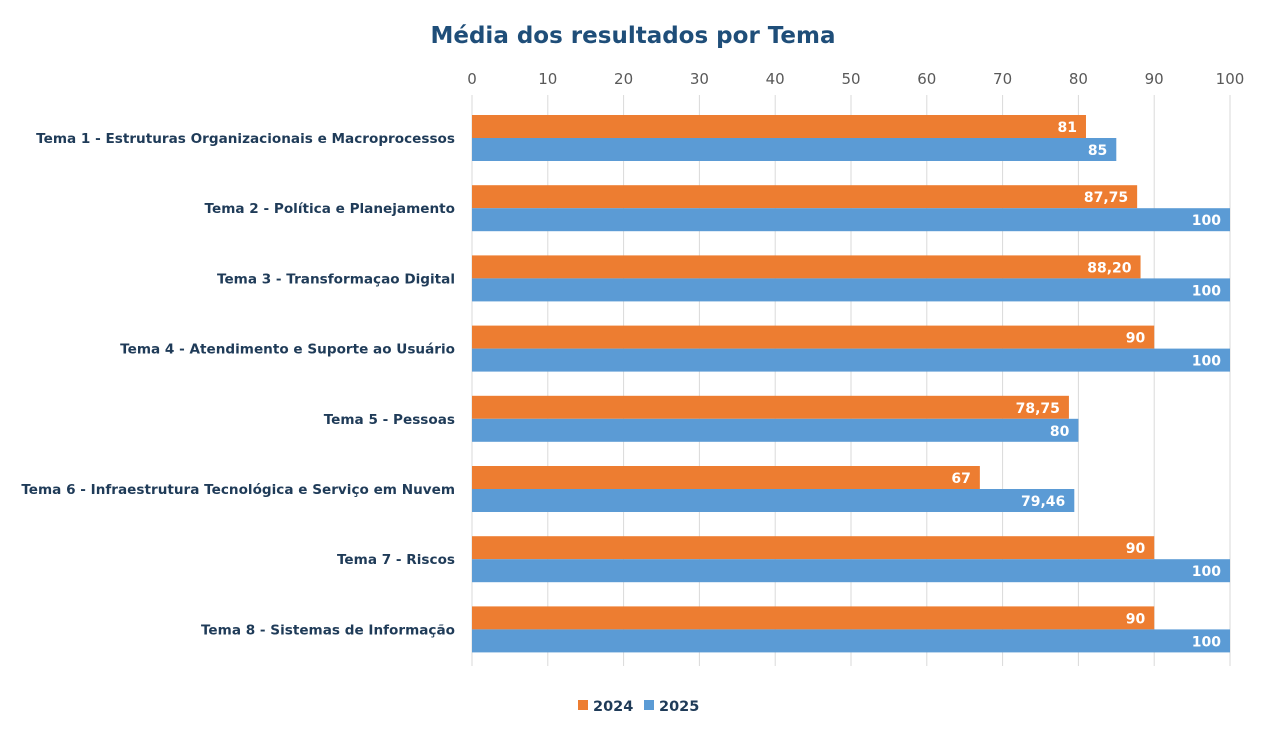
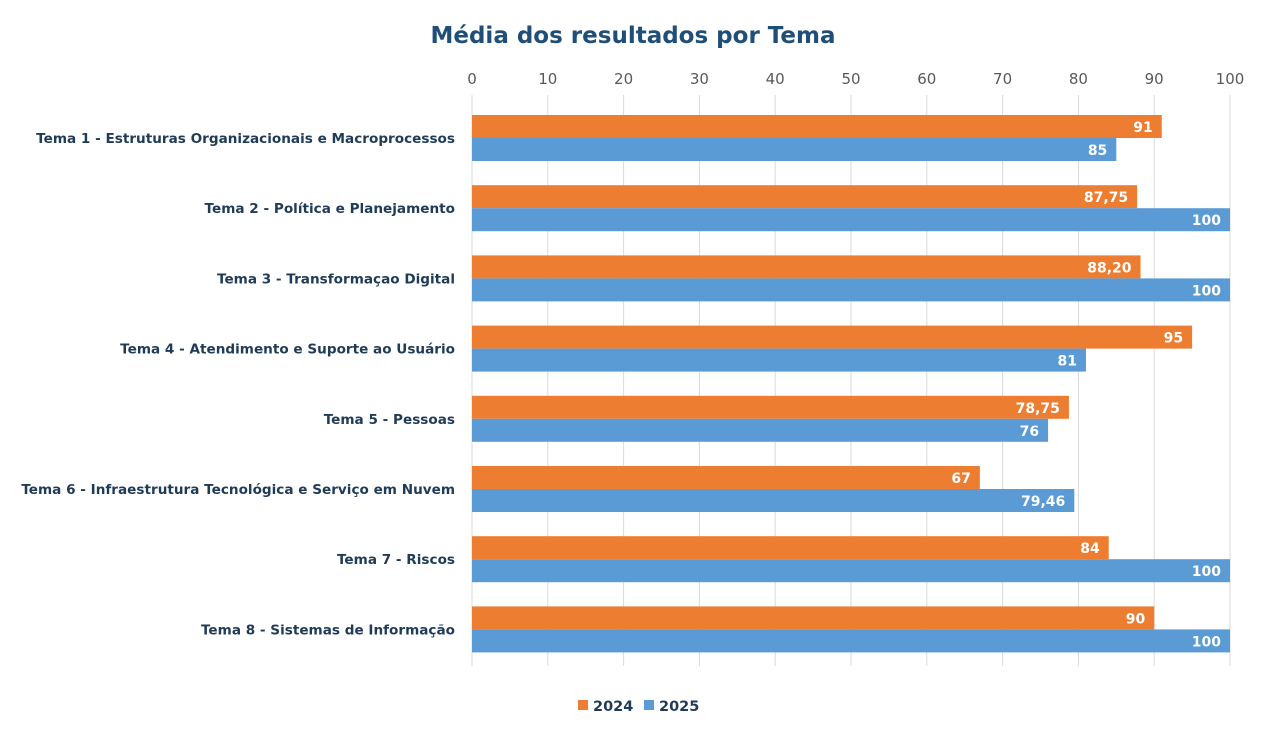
2024/Tema 1 - Estruturas Organizacionais e Macroprocessos: 81 -> 91
2024/Tema 4 - Atendimento e Suporte ao Usuário: 90 -> 95
2025/Tema 4 - Atendimento e Suporte ao Usuário: 100 -> 81
2025/Tema 5 - Pessoas: 80 -> 76
2024/Tema 7 - Riscos: 90 -> 84
